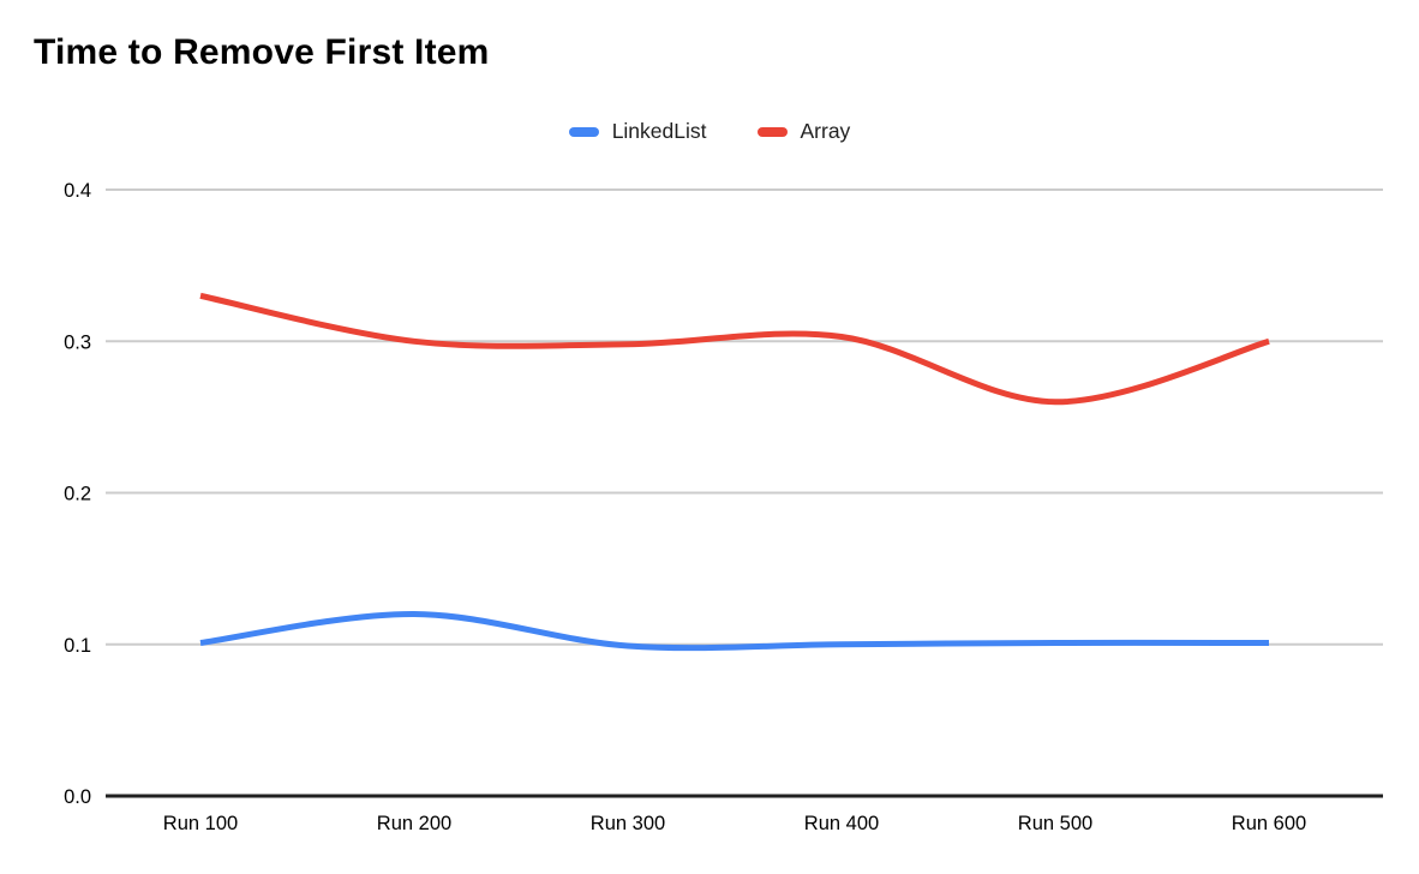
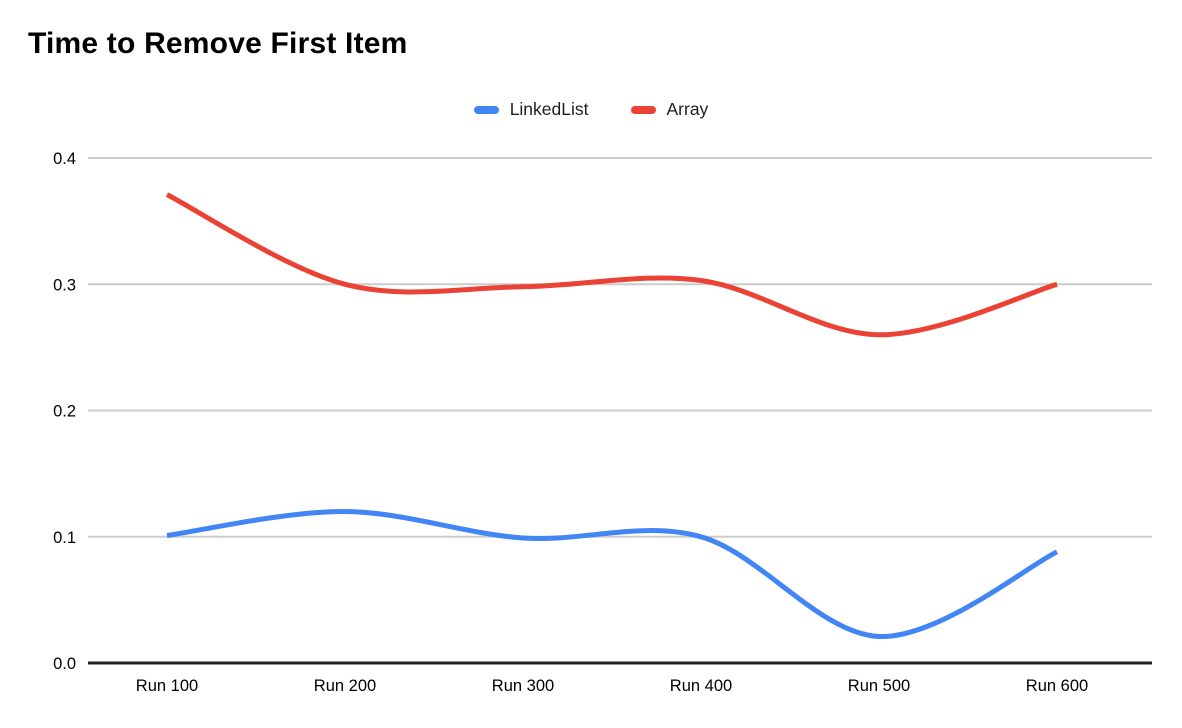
Array/Run 100: 0.330 -> 0.371
LinkedList/Run 500: 0.101 -> 0.021
LinkedList/Run 600: 0.101 -> 0.088
